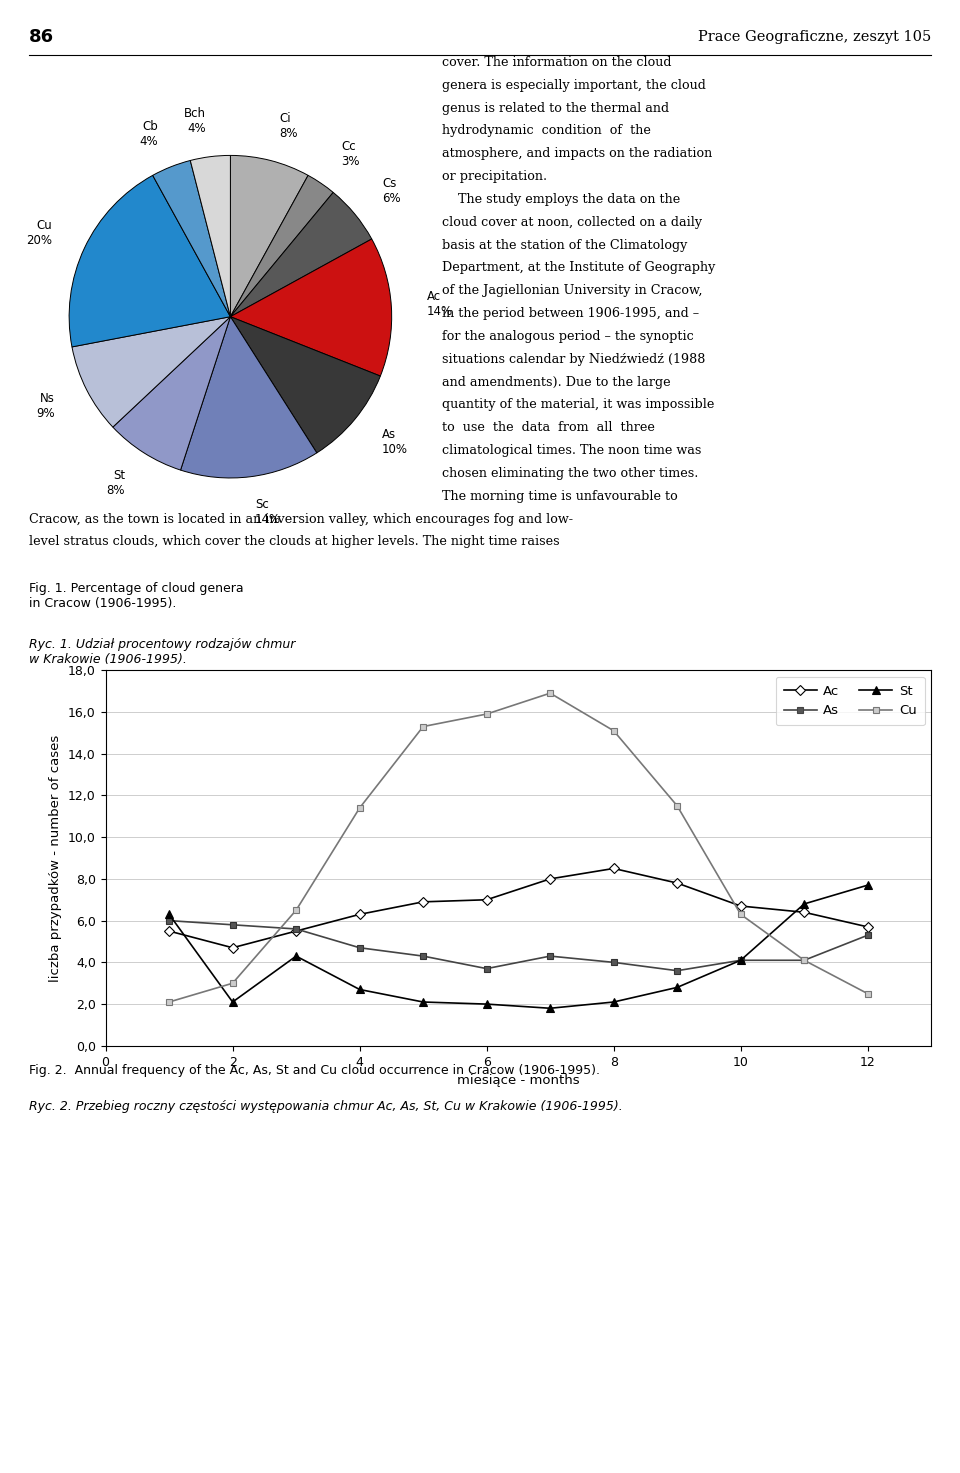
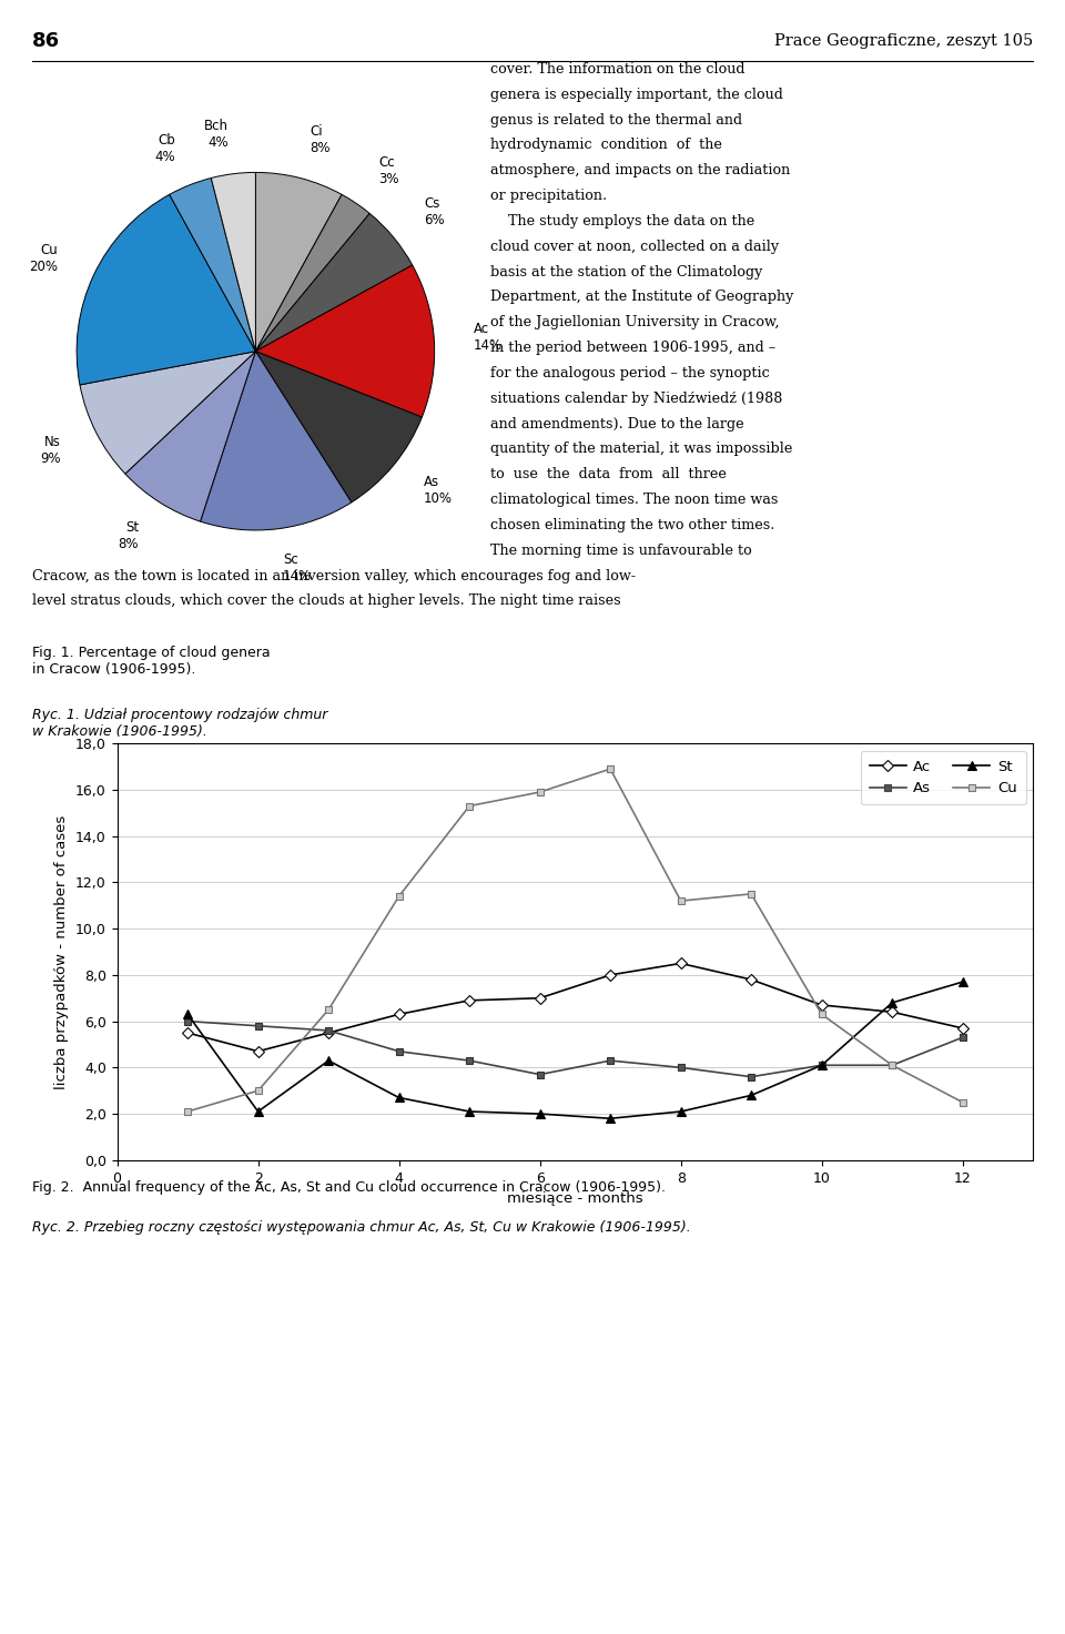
Cu/8: 15,1 -> 11,2
